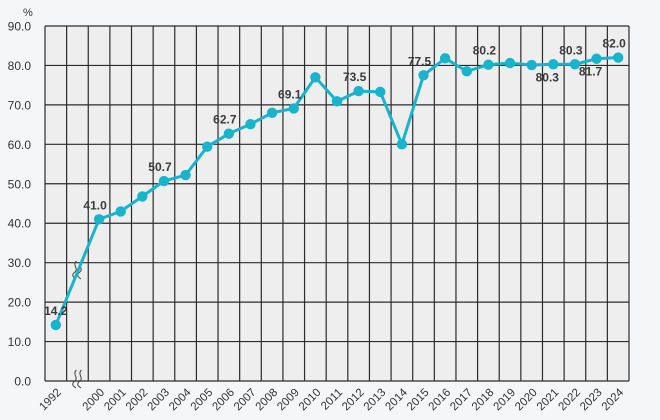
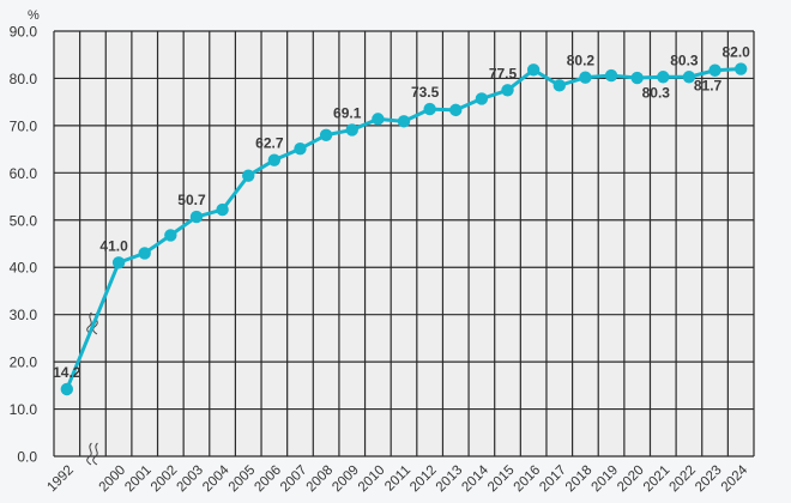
2010: 77 -> 71
2014: 60 -> 76
